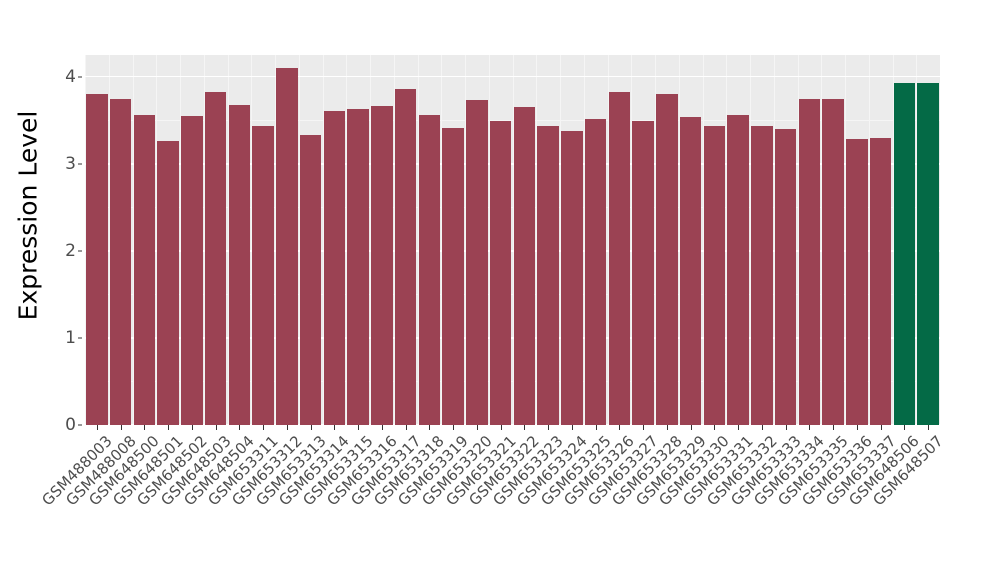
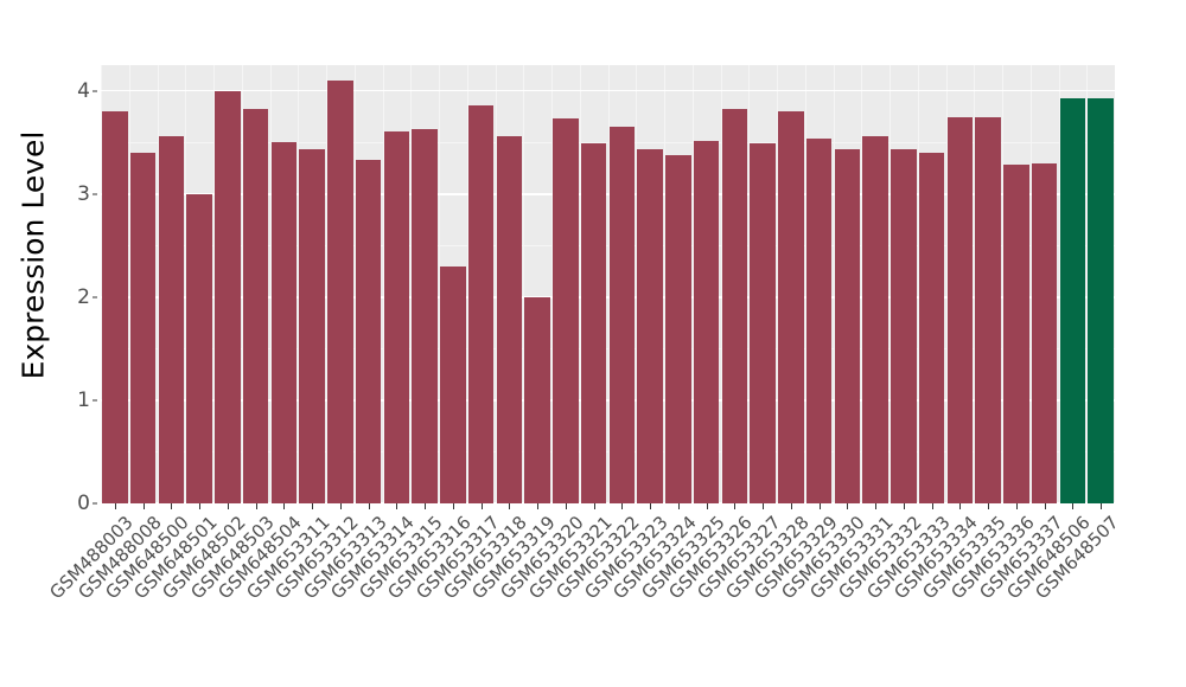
GSM488008: 3.8 -> 3.4
GSM648501: 3.3 -> 3.0
GSM648502: 3.5 -> 4.0
GSM648504: 3.7 -> 3.5
GSM653316: 3.7 -> 2.3
GSM653319: 3.4 -> 2.0
